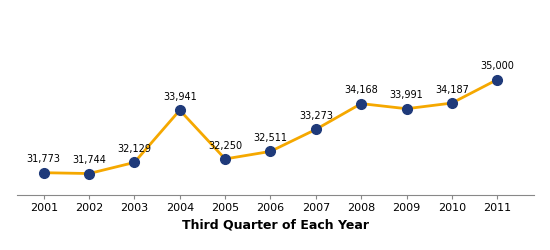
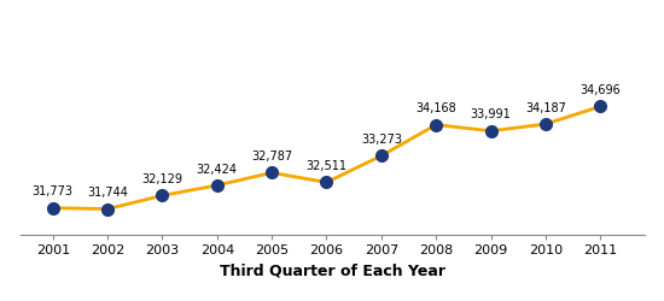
2004: 33,941 -> 32,424
2005: 32,250 -> 32,787
2011: 35,000 -> 34,696
